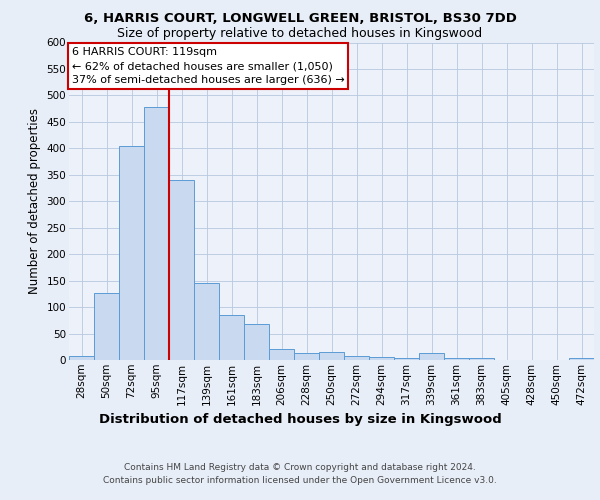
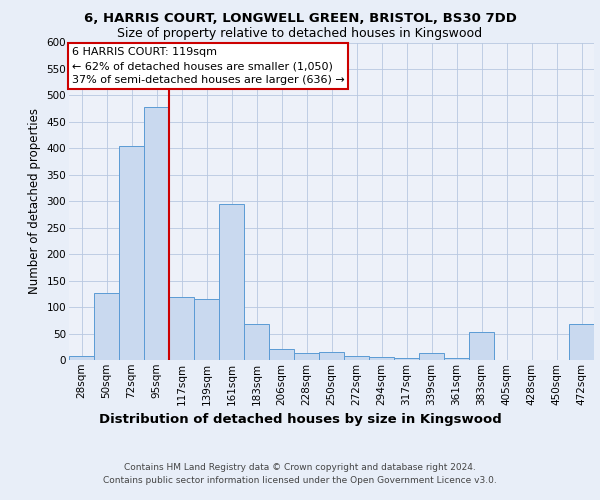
117sqm: 340 -> 120
139sqm: 145 -> 116
161sqm: 85 -> 294
383sqm: 3 -> 52
472sqm: 4 -> 68
